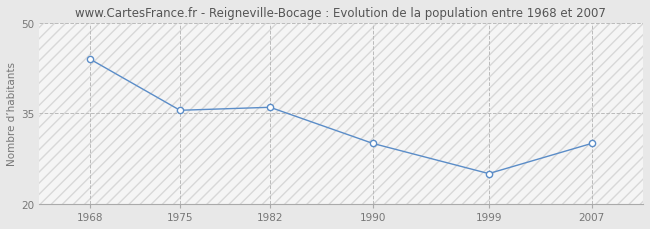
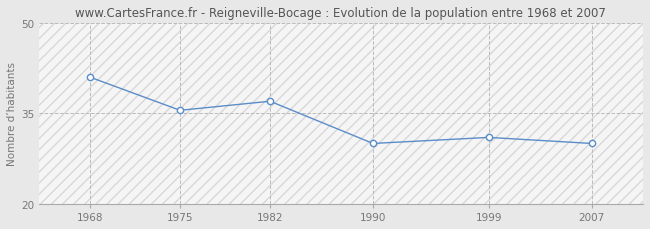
1968: 44.0 -> 41.0
1982: 36.0 -> 37.0
1999: 25.0 -> 31.0
